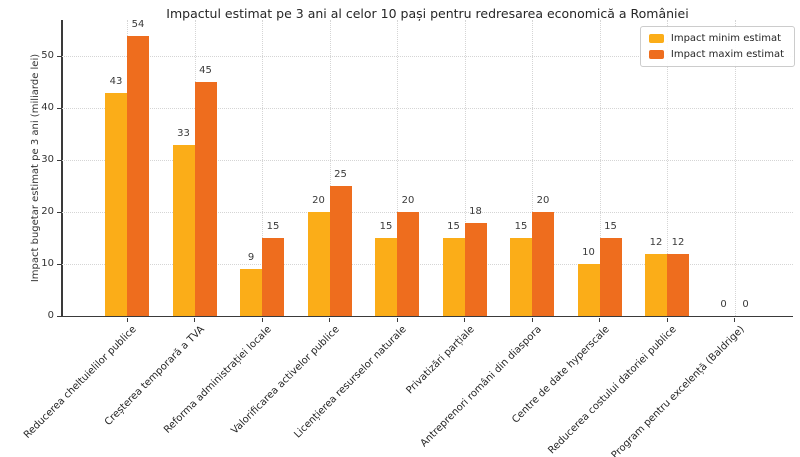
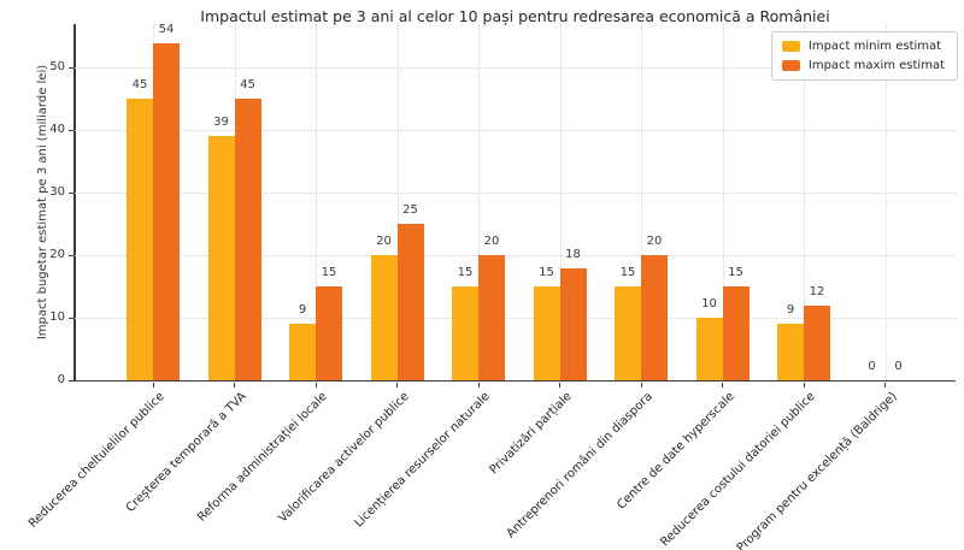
Impact minim estimat/Reducerea cheltuielilor publice: 43 -> 45
Impact minim estimat/Creșterea temporară a TVA: 33 -> 39
Impact minim estimat/Reducerea costului datoriei publice: 12 -> 9
